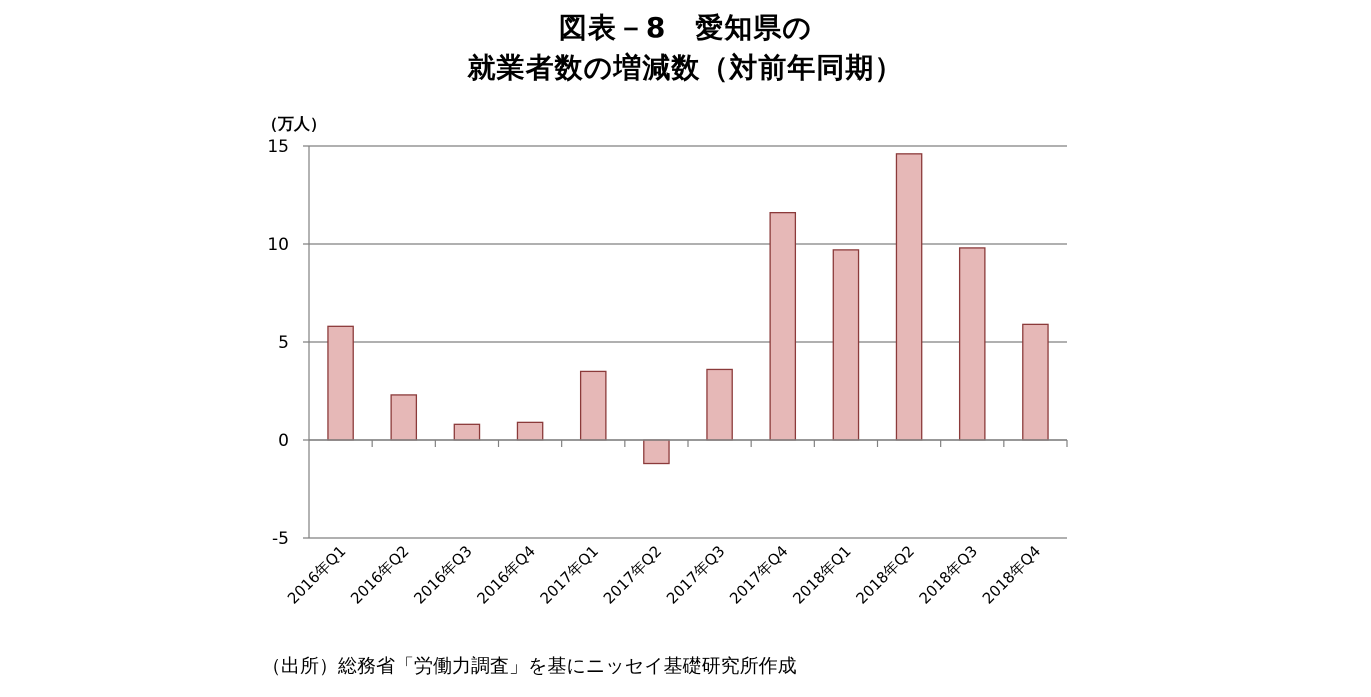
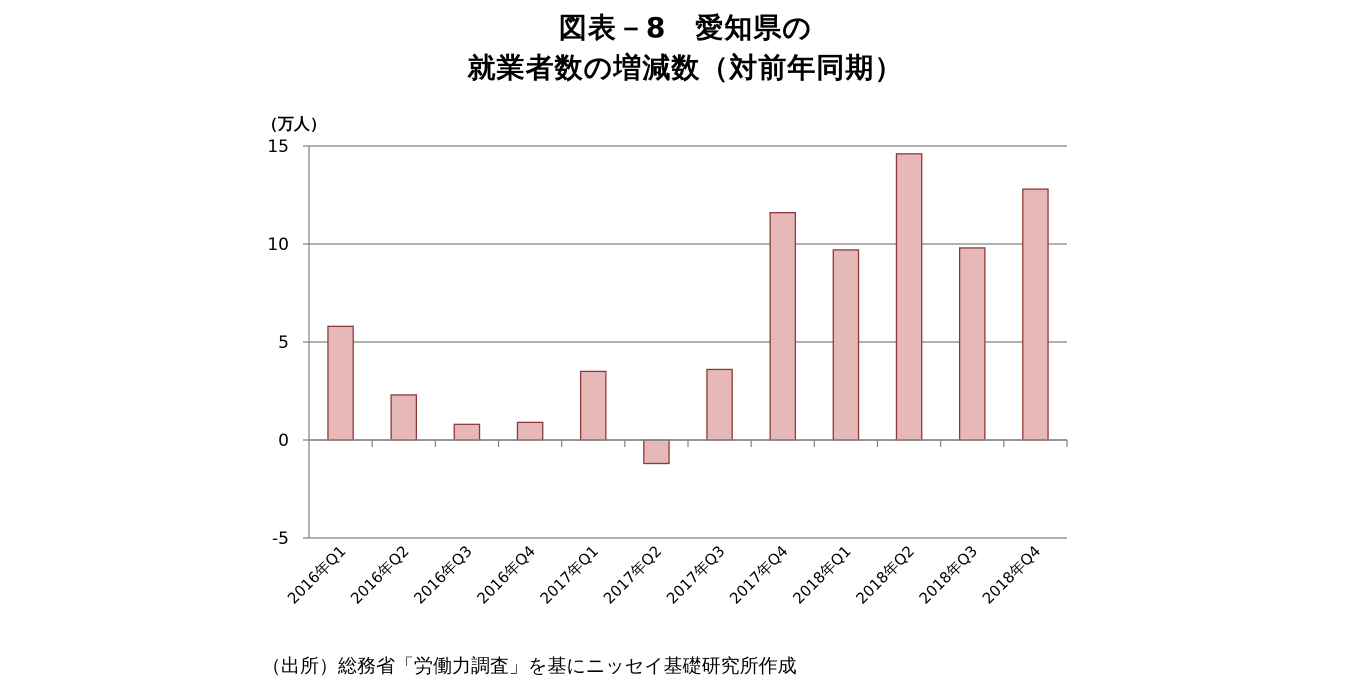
2018年Q4: 5.9 -> 12.8
